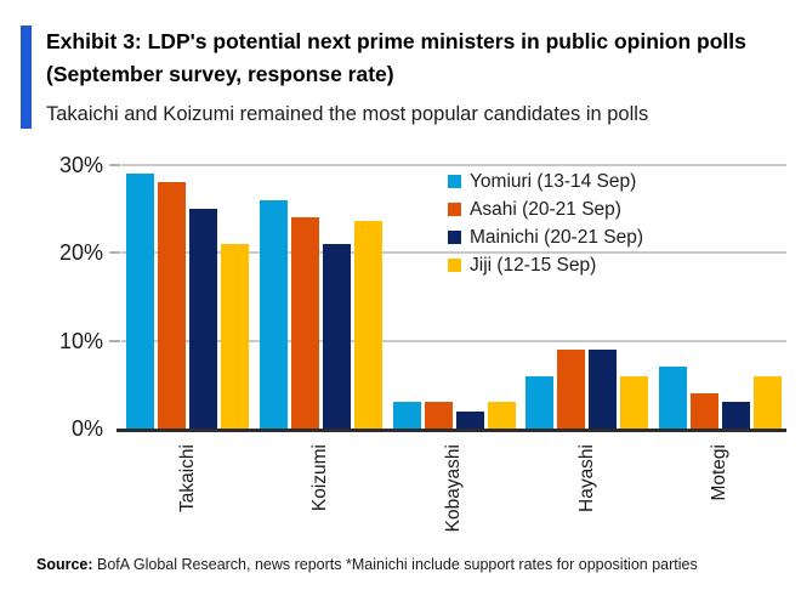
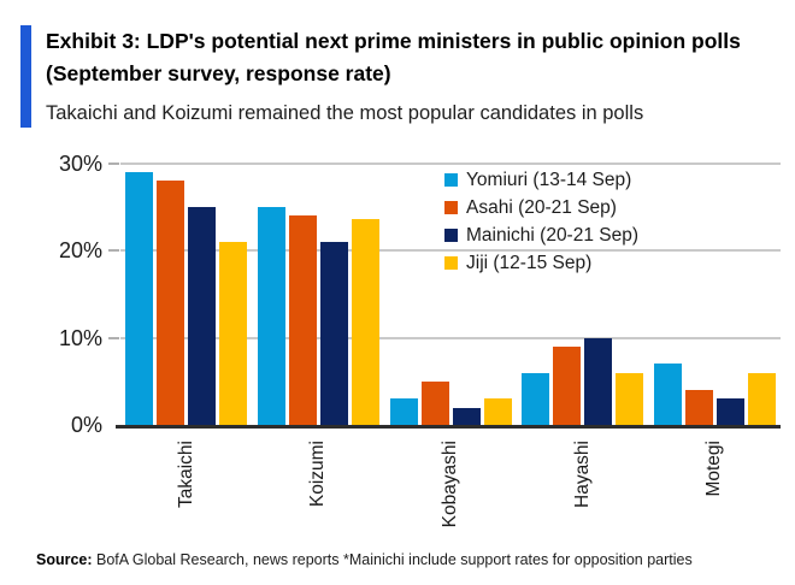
Yomiuri (13-14 Sep)/Koizumi: 26% -> 25%
Asahi (20-21 Sep)/Kobayashi: 3% -> 5%
Mainichi (20-21 Sep)/Hayashi: 9% -> 10%
